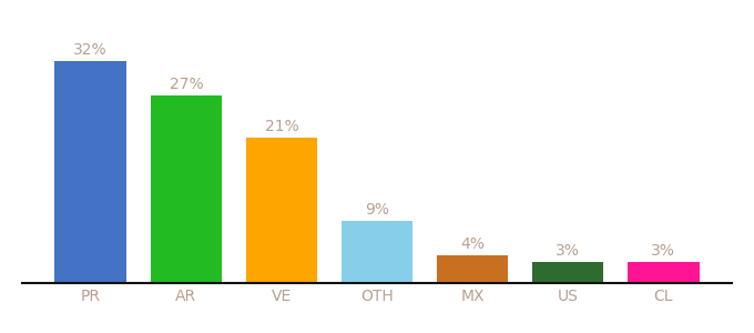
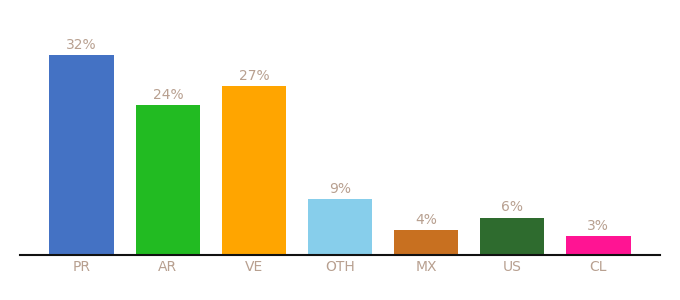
AR: 27% -> 24%
VE: 21% -> 27%
US: 3% -> 6%
